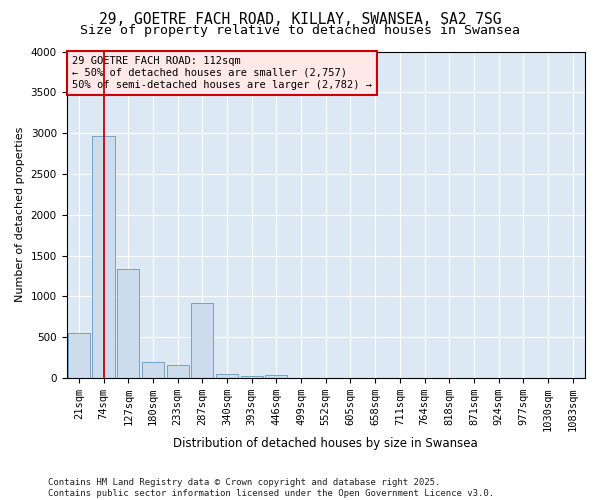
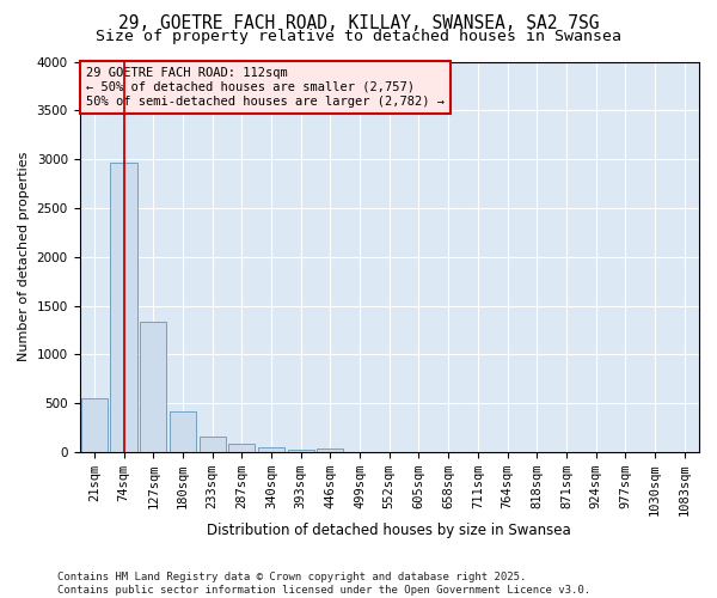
180sqm: 200 -> 420
287sqm: 920 -> 90
